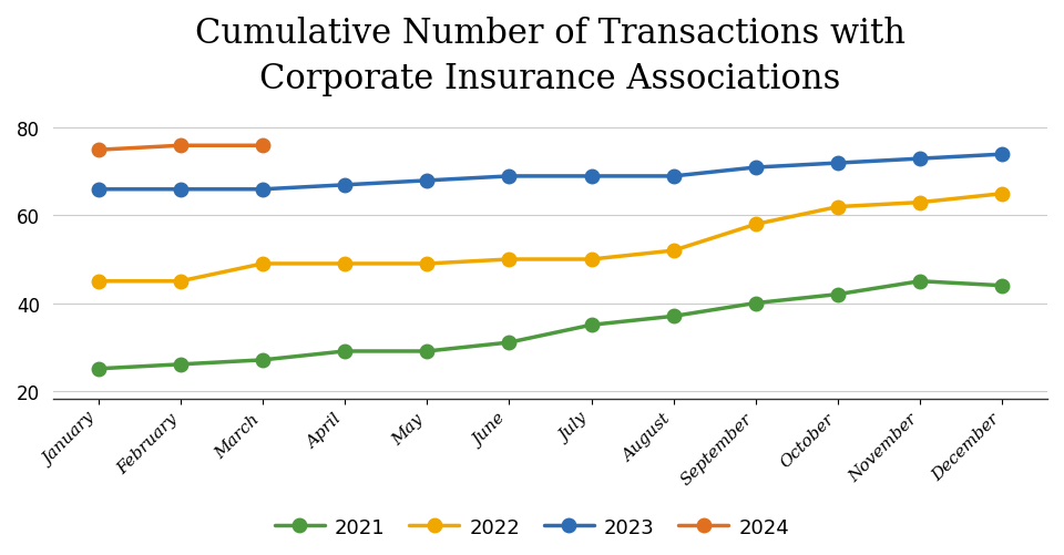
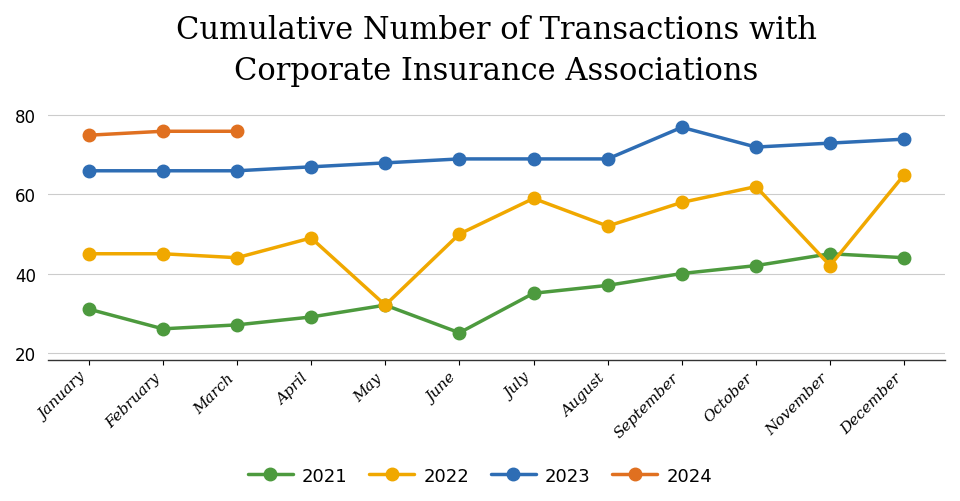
2021/January: 25 -> 31
2022/March: 49 -> 44
2021/May: 29 -> 32
2022/May: 49 -> 32
2021/June: 31 -> 25
2022/July: 50 -> 59
2023/September: 71 -> 77
2022/November: 63 -> 42
